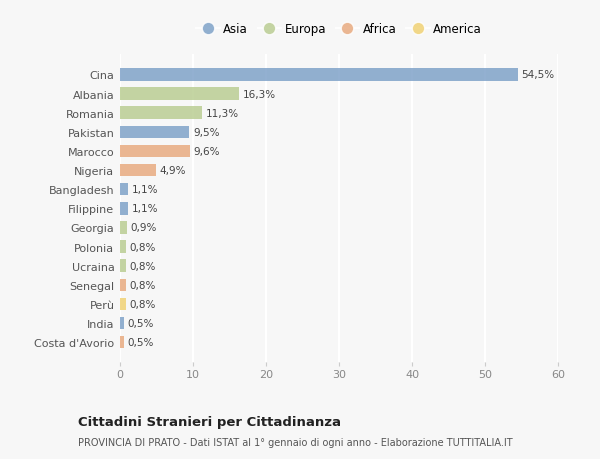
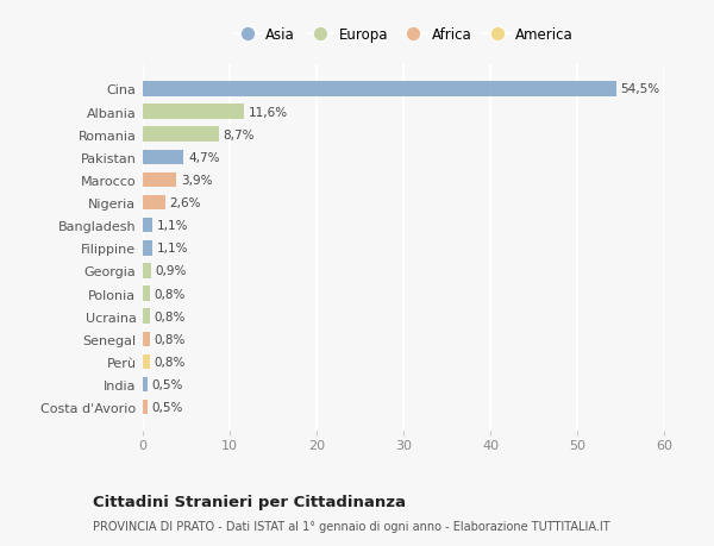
Albania: 16,3% -> 11,6%
Romania: 11,3% -> 8,7%
Pakistan: 9,5% -> 4,7%
Marocco: 9,6% -> 3,9%
Nigeria: 4,9% -> 2,6%
